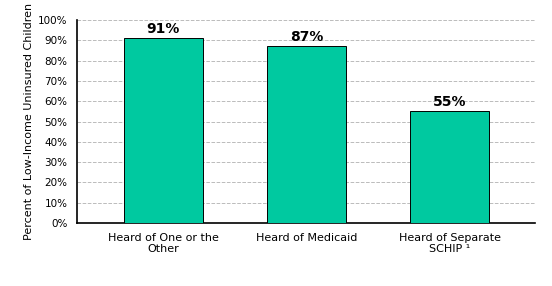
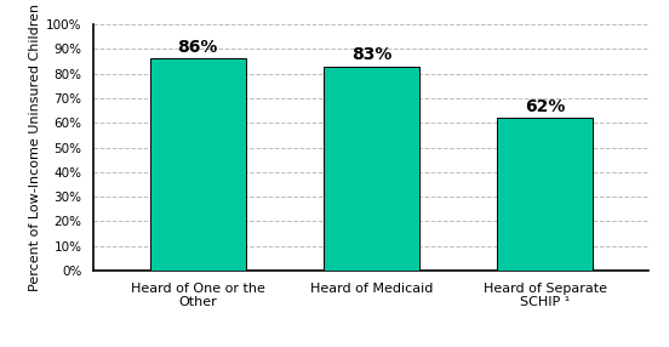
Heard of One or the Other: 91% -> 86%
Heard of Medicaid: 87% -> 83%
Heard of Separate SCHIP ¹: 55% -> 62%
